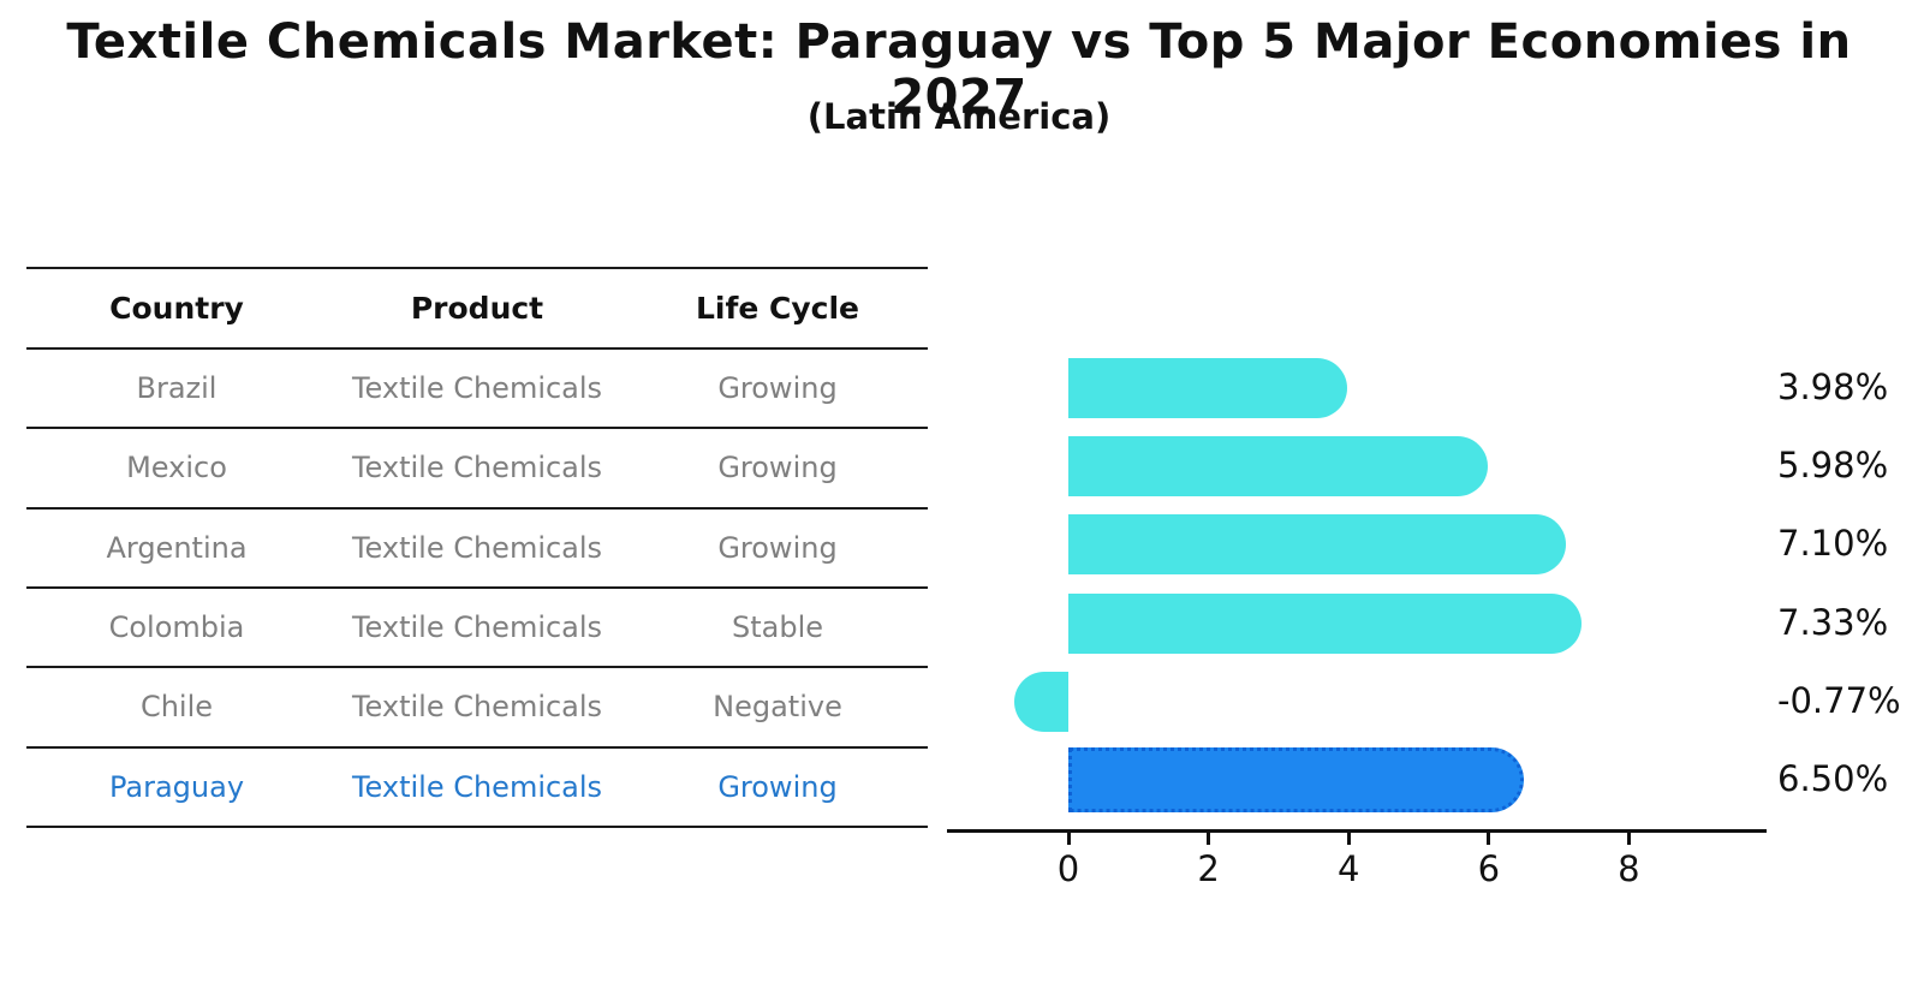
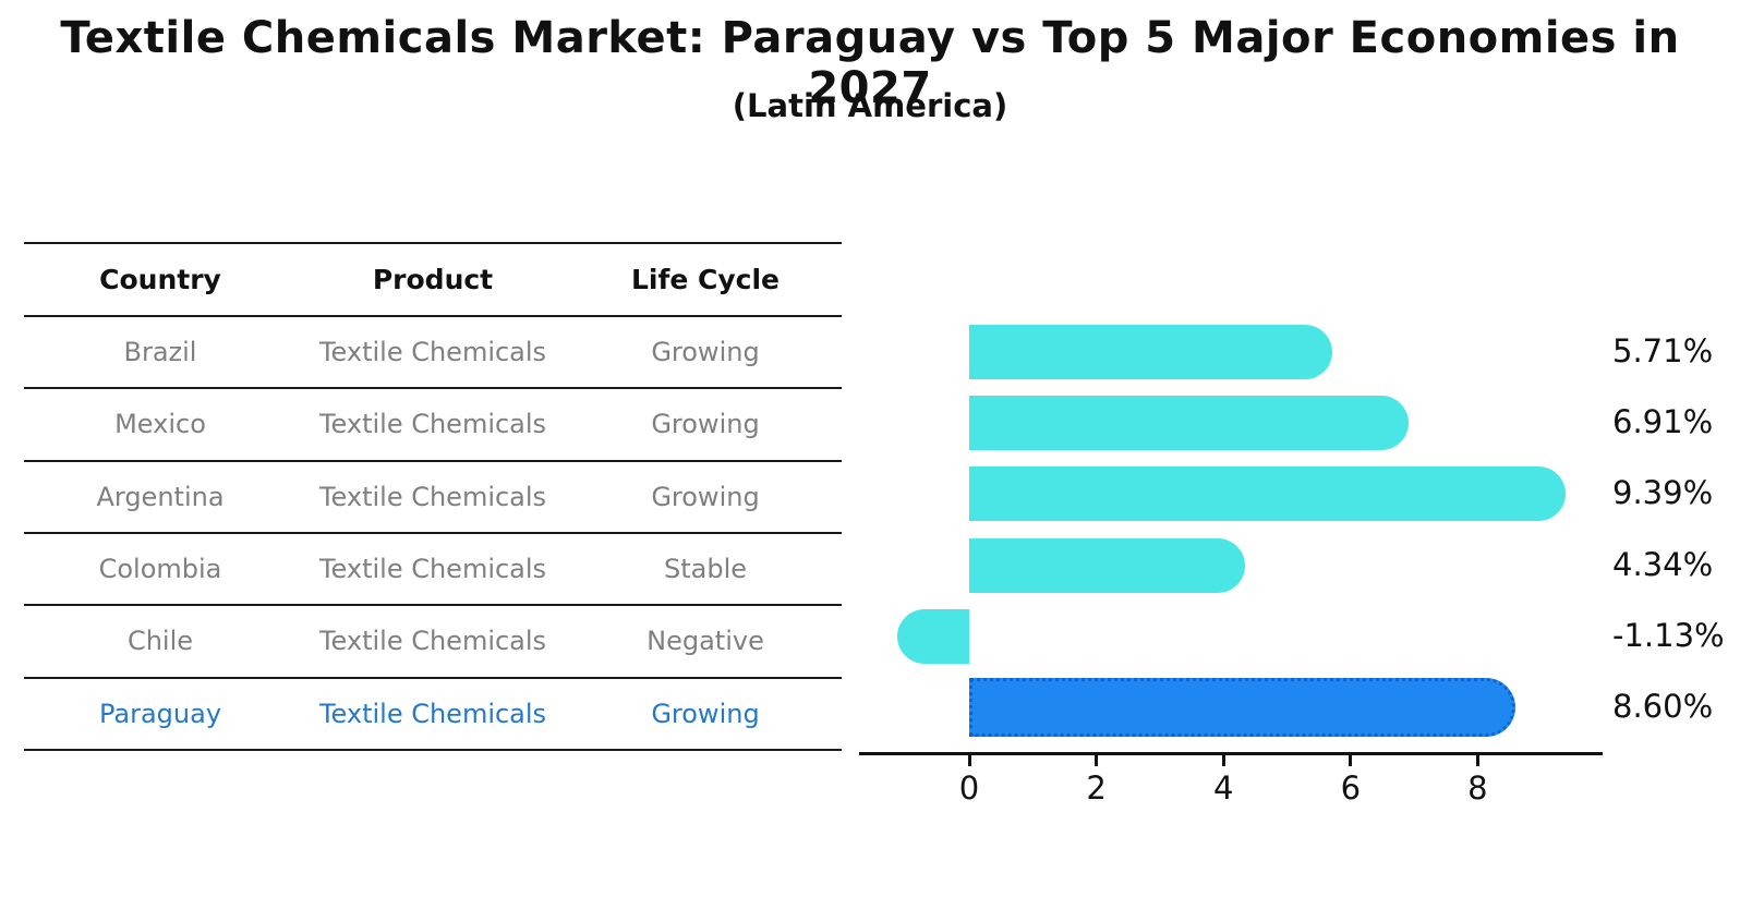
Brazil: 3.98% -> 5.71%
Mexico: 5.98% -> 6.91%
Argentina: 7.10% -> 9.39%
Colombia: 7.33% -> 4.34%
Chile: -0.77% -> -1.13%
Paraguay: 6.50% -> 8.60%
